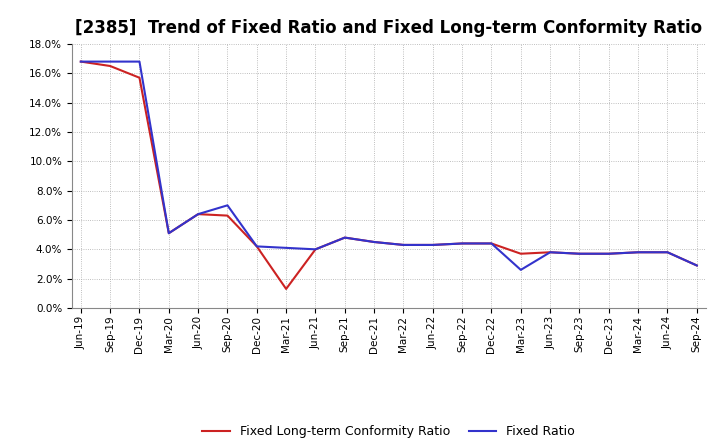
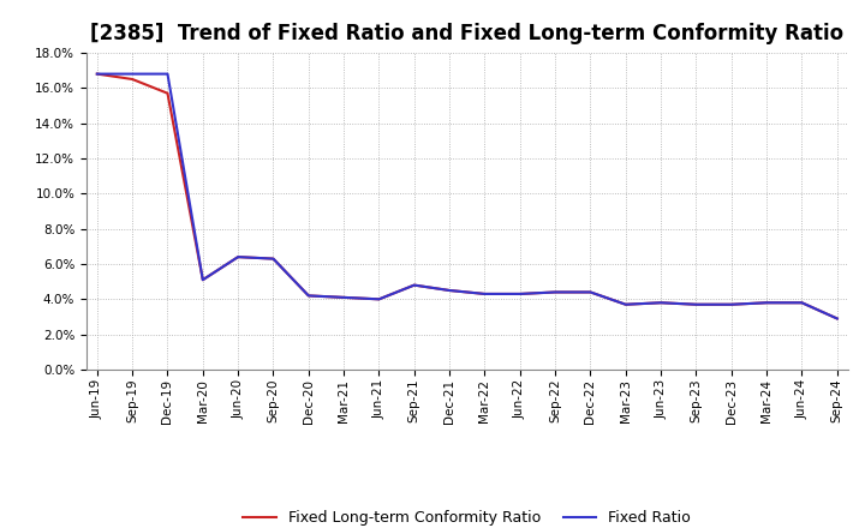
Fixed Ratio/Sep-20: 7.0% -> 6.3%
Fixed Long-term Conformity Ratio/Mar-21: 1.3% -> 4.1%
Fixed Ratio/Mar-23: 2.6% -> 3.7%
